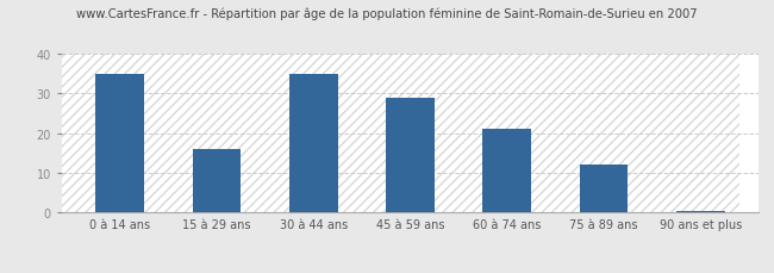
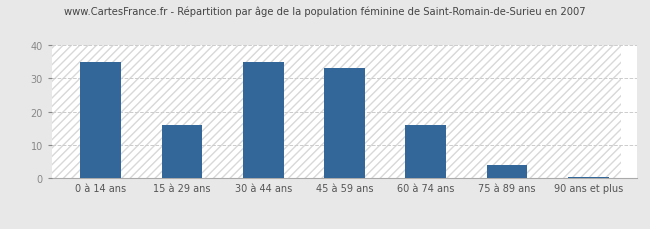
45 à 59 ans: 29.0 -> 33.0
60 à 74 ans: 21.0 -> 16.0
75 à 89 ans: 12.0 -> 4.0
